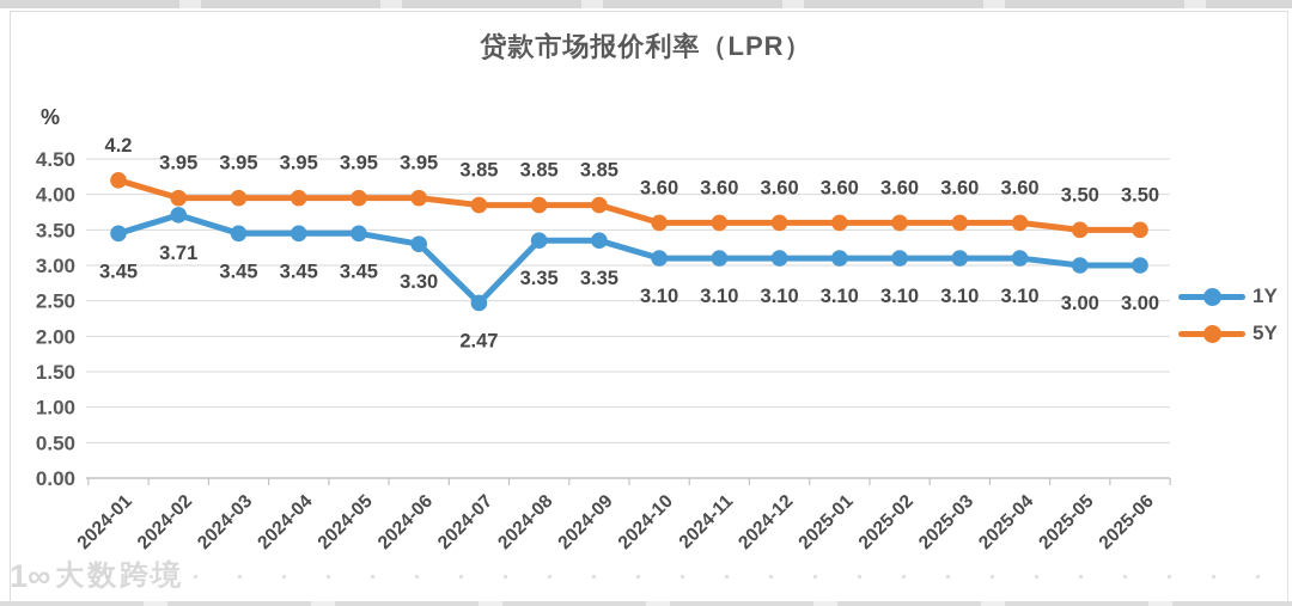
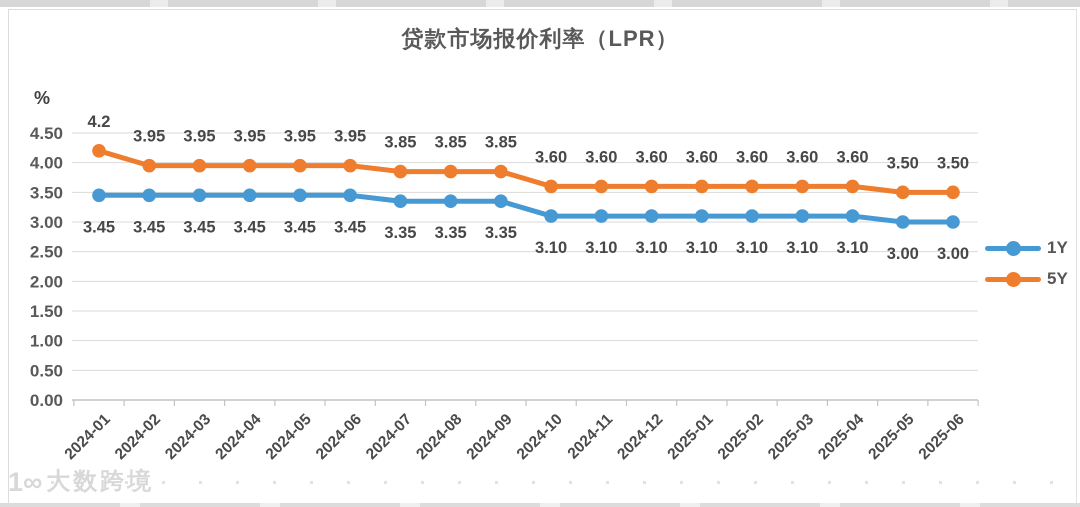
1Y/2024-02: 3.71 -> 3.45
1Y/2024-06: 3.30 -> 3.45
1Y/2024-07: 2.47 -> 3.35
